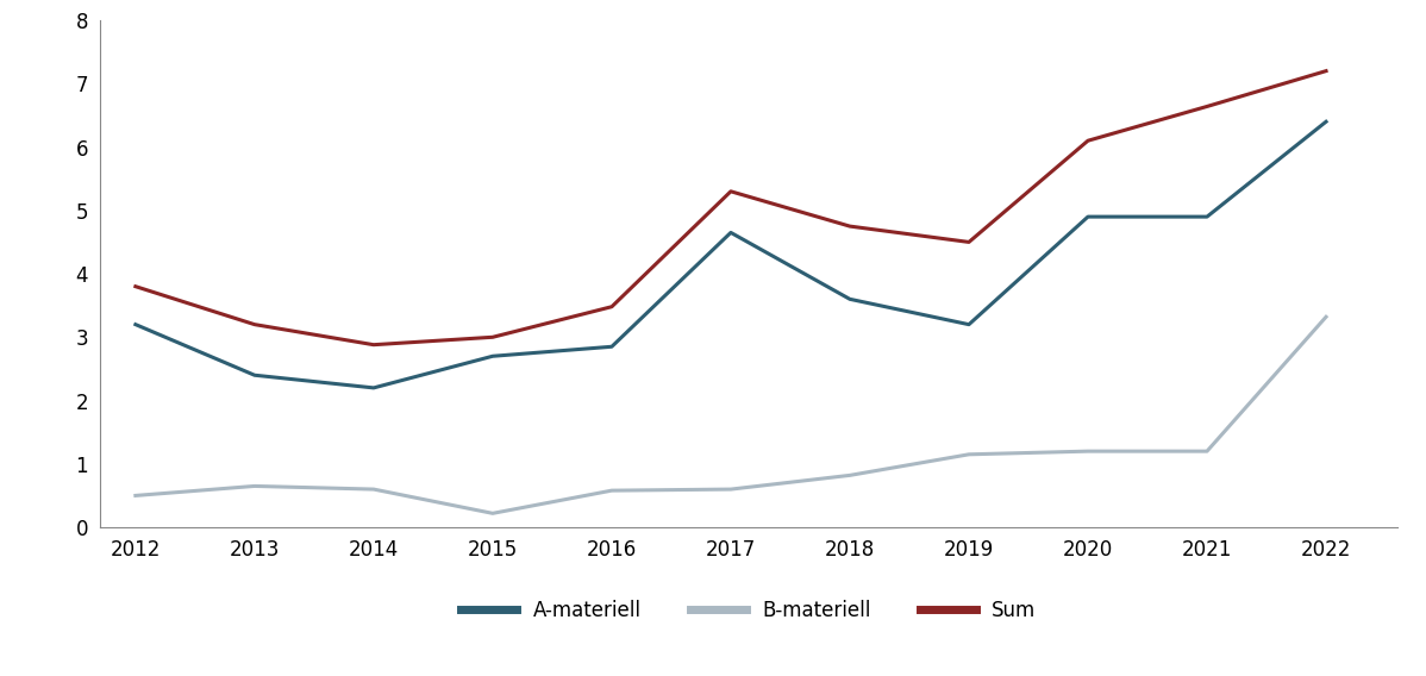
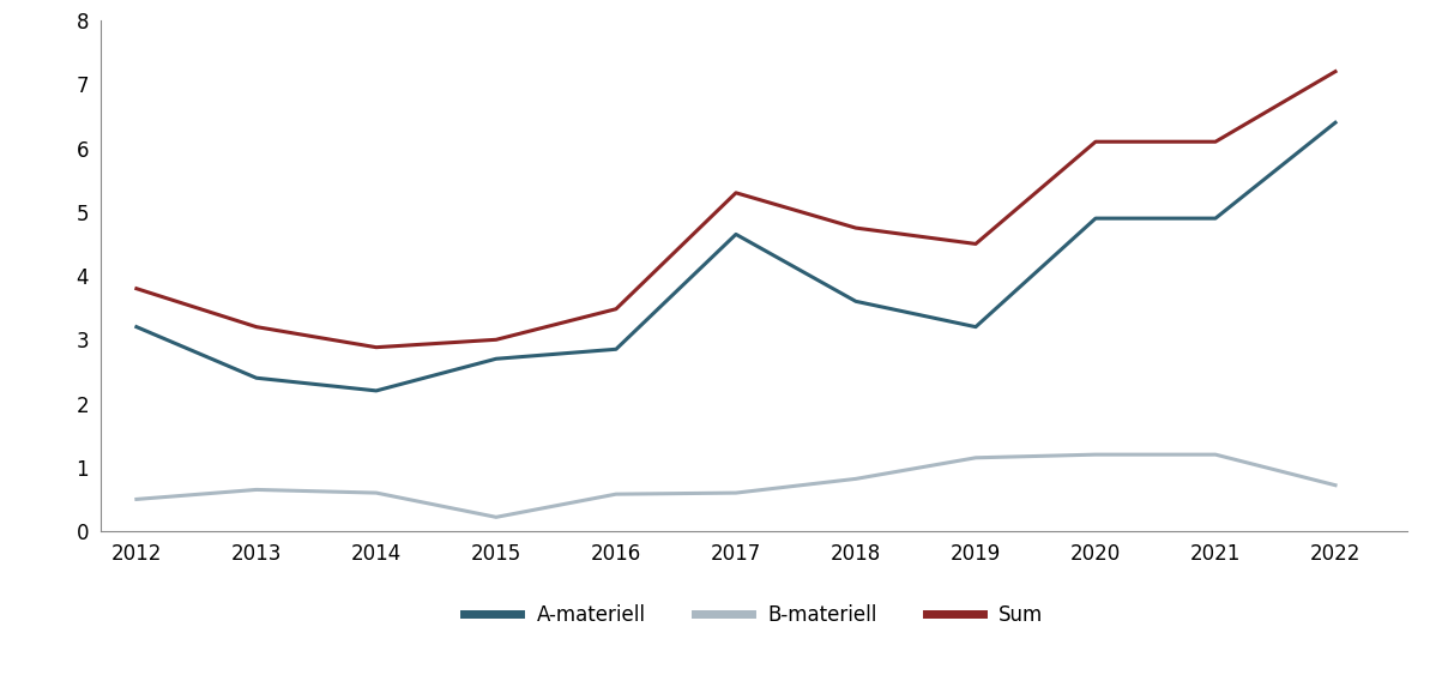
Sum/2021: 6.64 -> 6.10
B-materiell/2022: 3.32 -> 0.72
